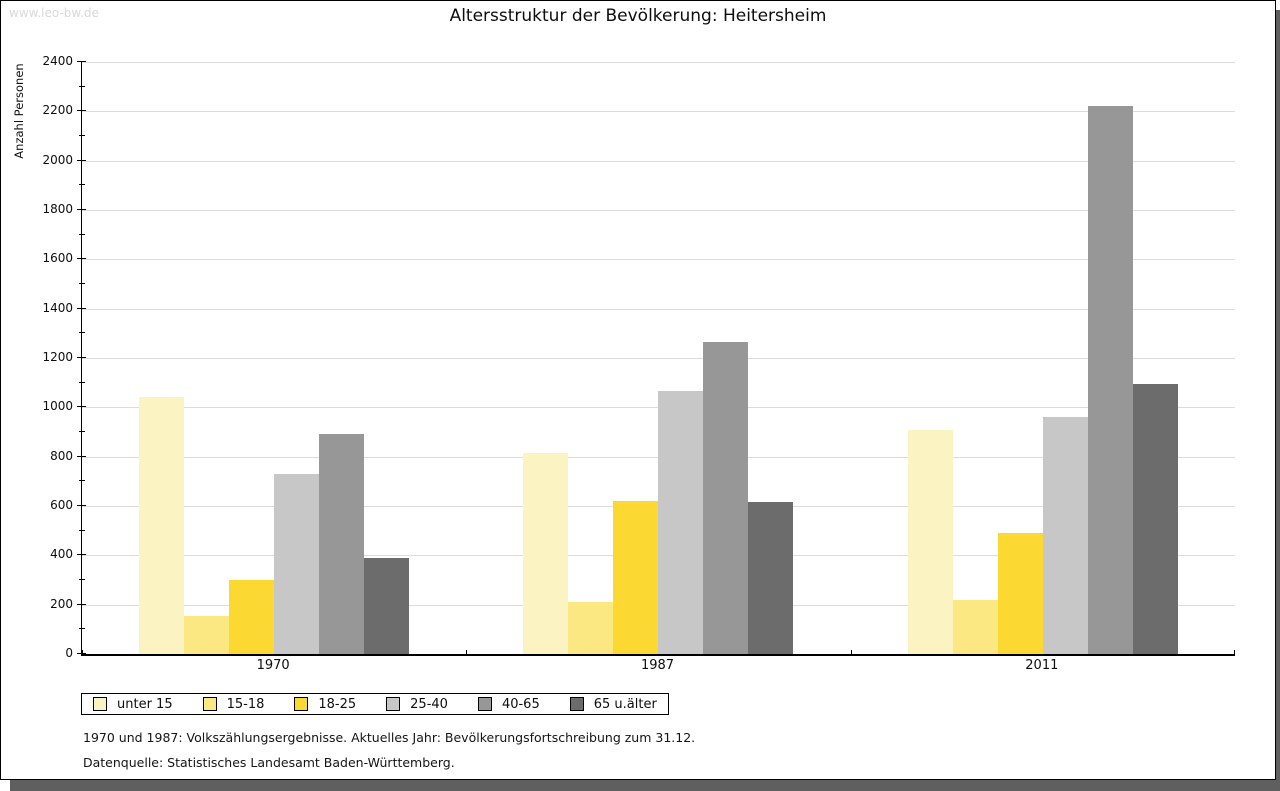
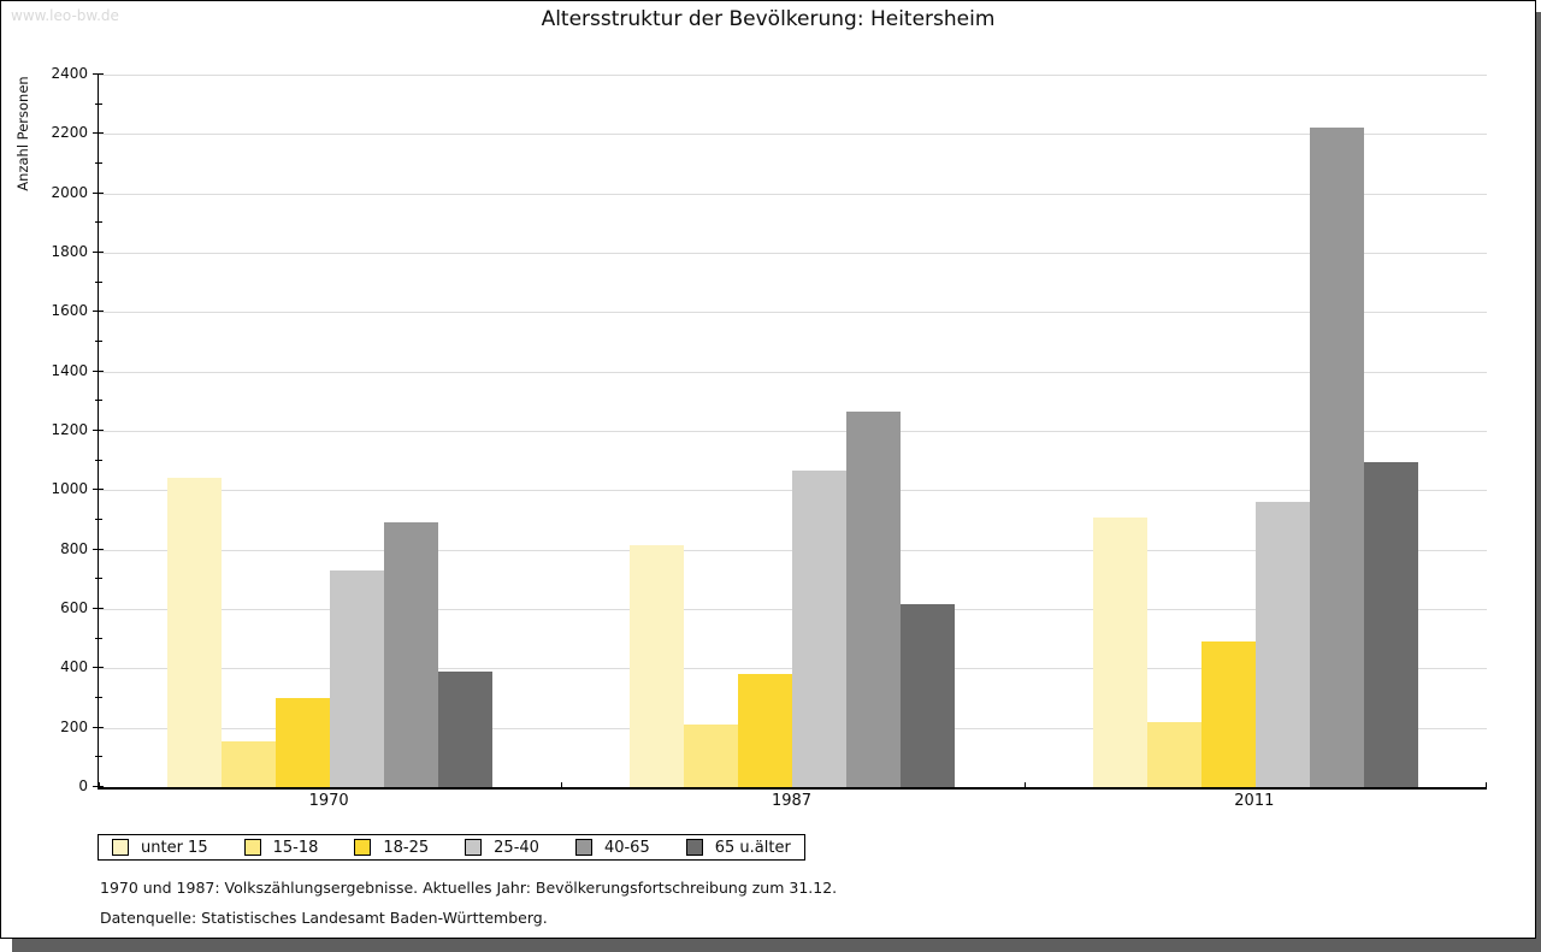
18-25/1987: 620 -> 380
